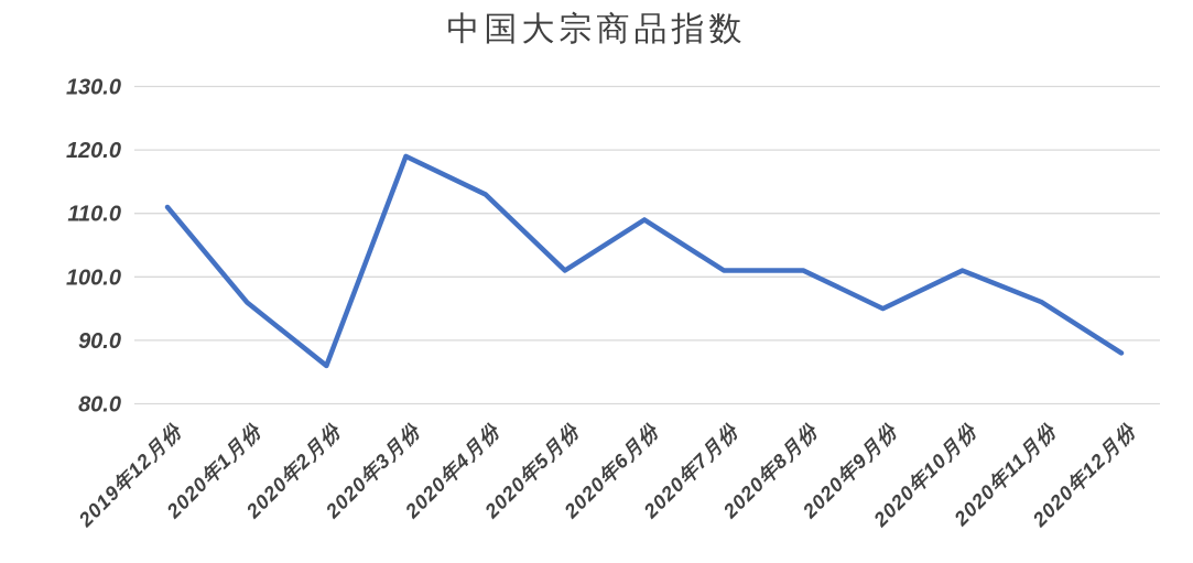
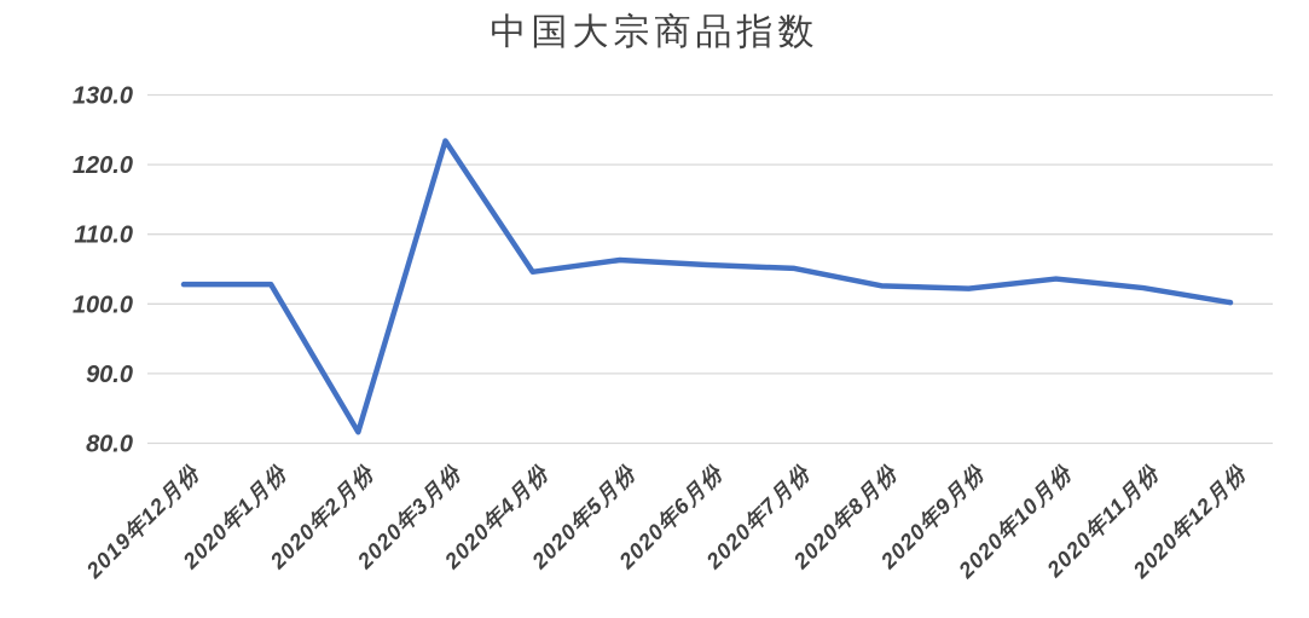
2019年12月份: 111 -> 103
2020年1月份: 96 -> 103
2020年2月份: 86 -> 82
2020年3月份: 119 -> 123
2020年4月份: 113 -> 105
2020年5月份: 101 -> 106
2020年6月份: 109 -> 106
2020年7月份: 101 -> 105
2020年8月份: 101 -> 103
2020年9月份: 95 -> 102
2020年10月份: 101 -> 104
2020年11月份: 96 -> 102
2020年12月份: 88 -> 100
